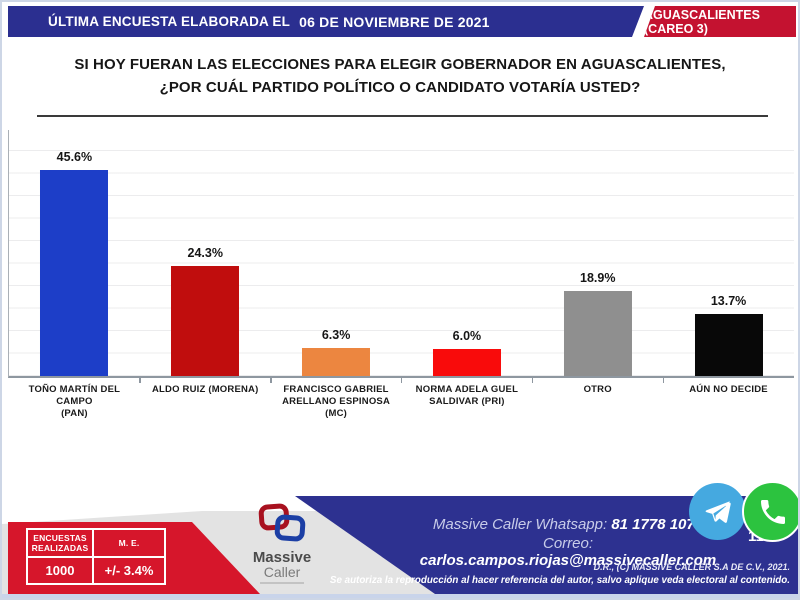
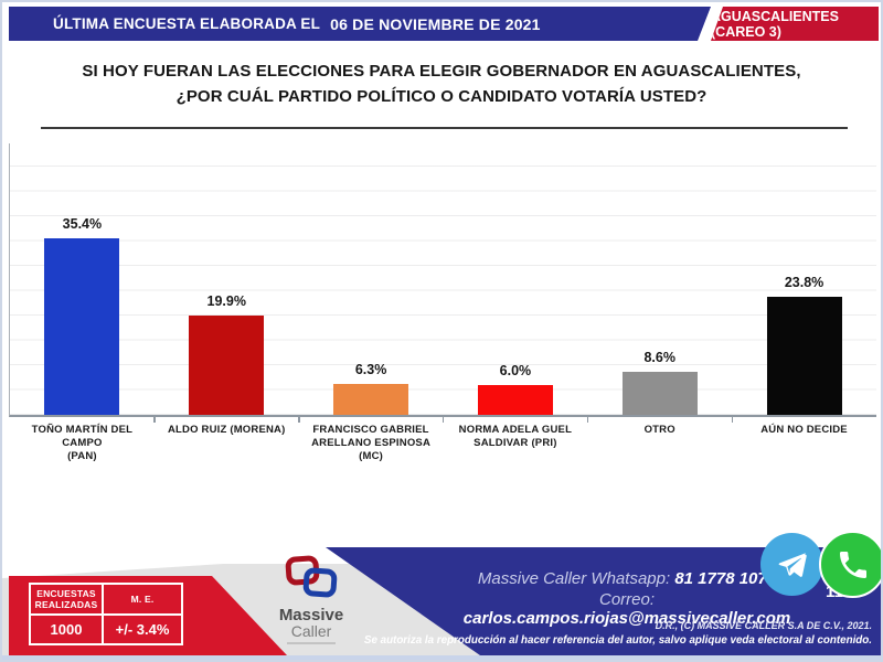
TOÑO MARTÍN DEL CAMPO (PAN): 45.6% -> 35.4%
ALDO RUIZ (MORENA): 24.3% -> 19.9%
OTRO: 18.9% -> 8.6%
AÚN NO DECIDE: 13.7% -> 23.8%
